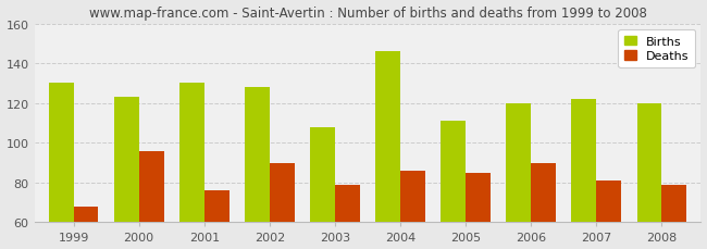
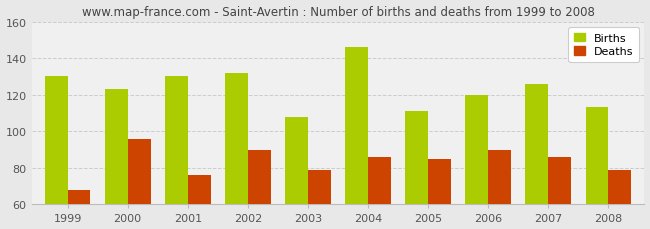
Births/2002: 128 -> 132
Births/2007: 122 -> 126
Deaths/2007: 81 -> 86
Births/2008: 120 -> 113
